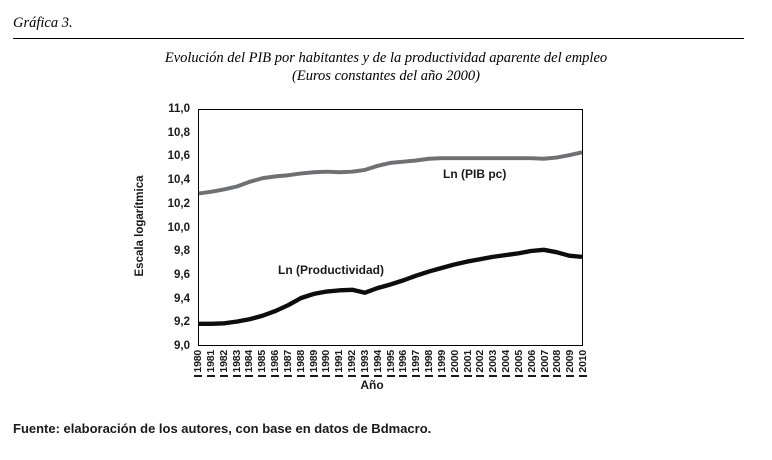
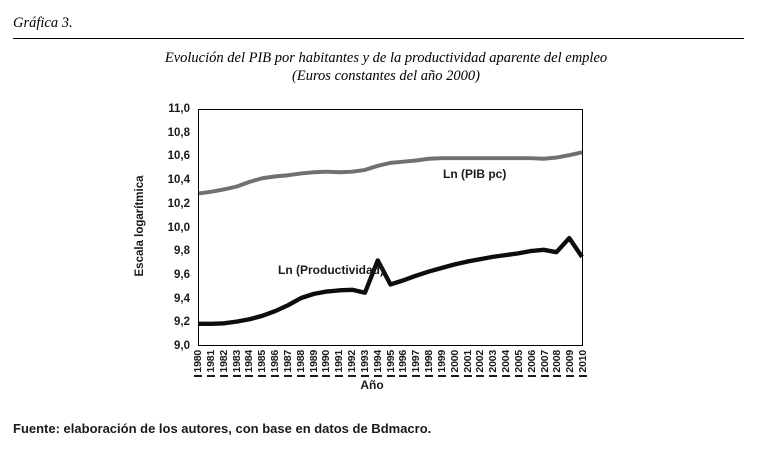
Ln (Productividad)/1994: 9,48 -> 9,72
Ln (Productividad)/2009: 9,76 -> 9,91
